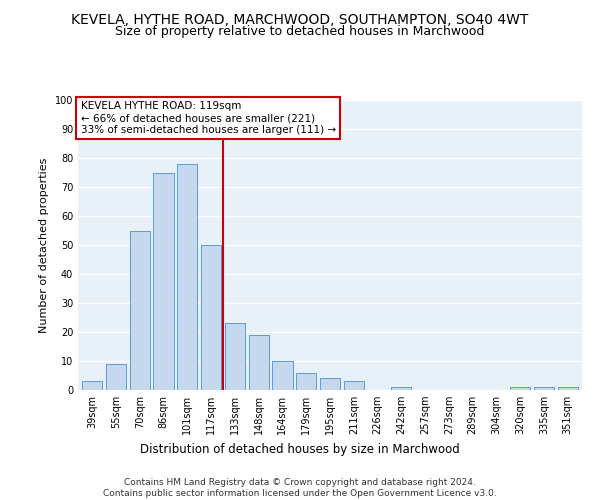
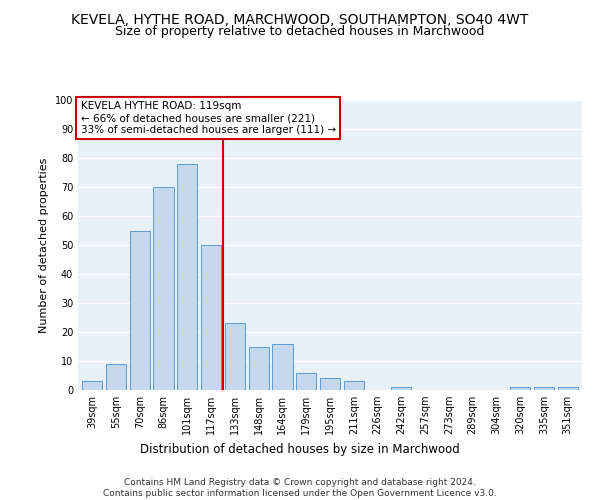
86sqm: 75 -> 70
148sqm: 19 -> 15
164sqm: 10 -> 16
